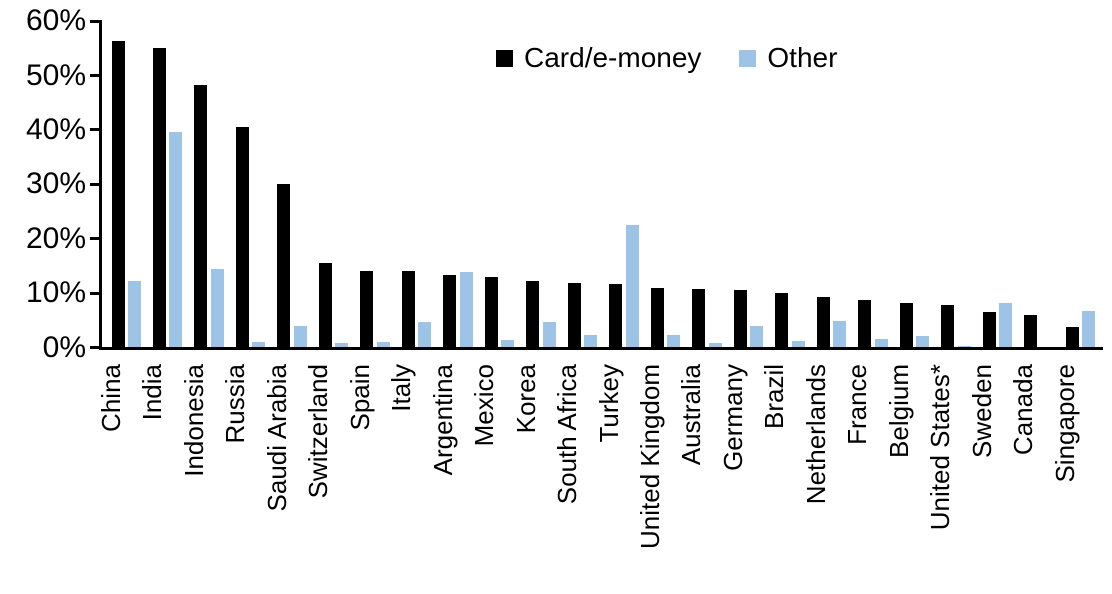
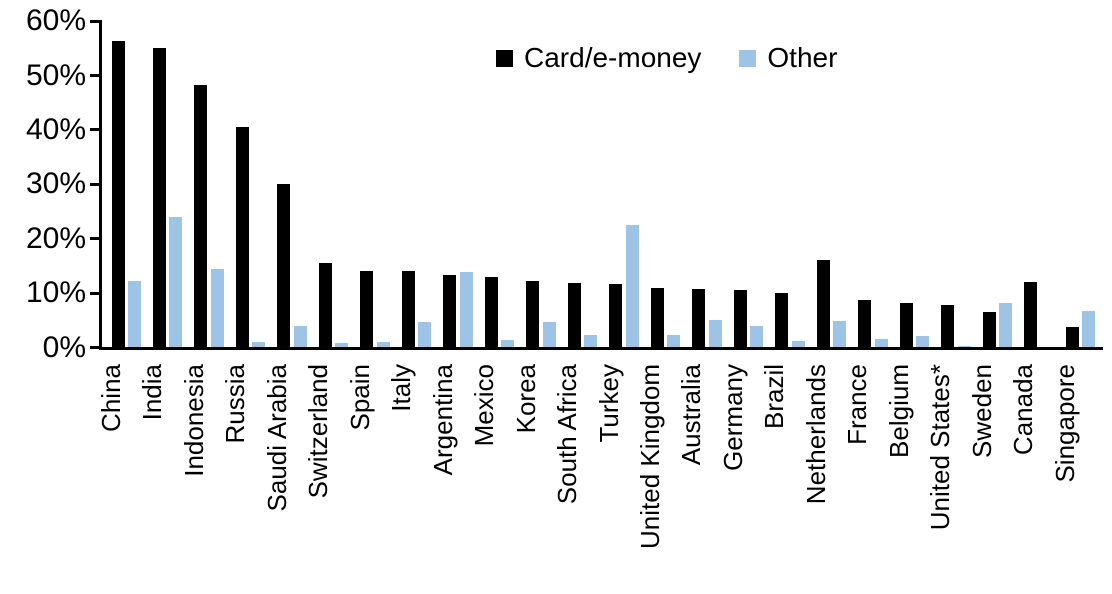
Other/India: 40% -> 24%
Other/Australia: 1% -> 5%
Card/e-money/Netherlands: 9% -> 16%
Card/e-money/Canada: 6% -> 12%
